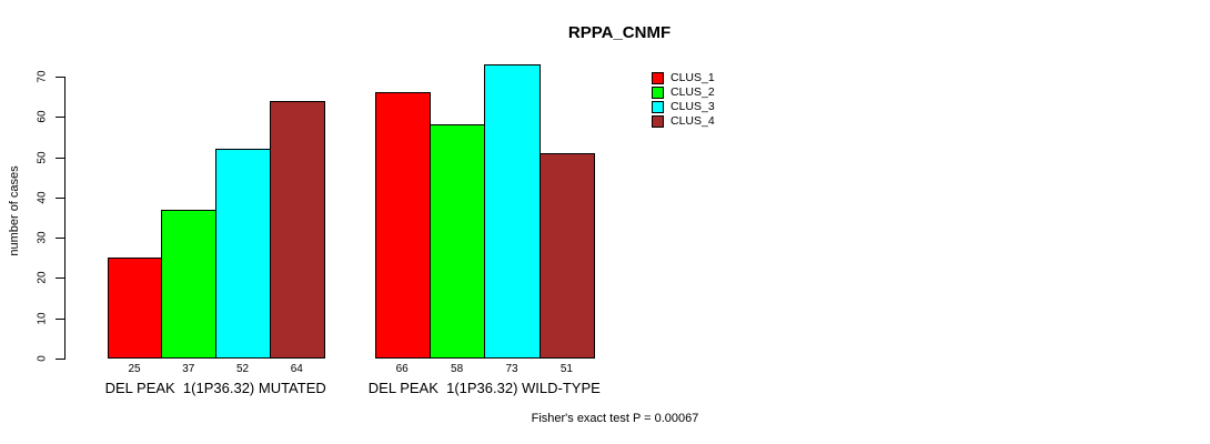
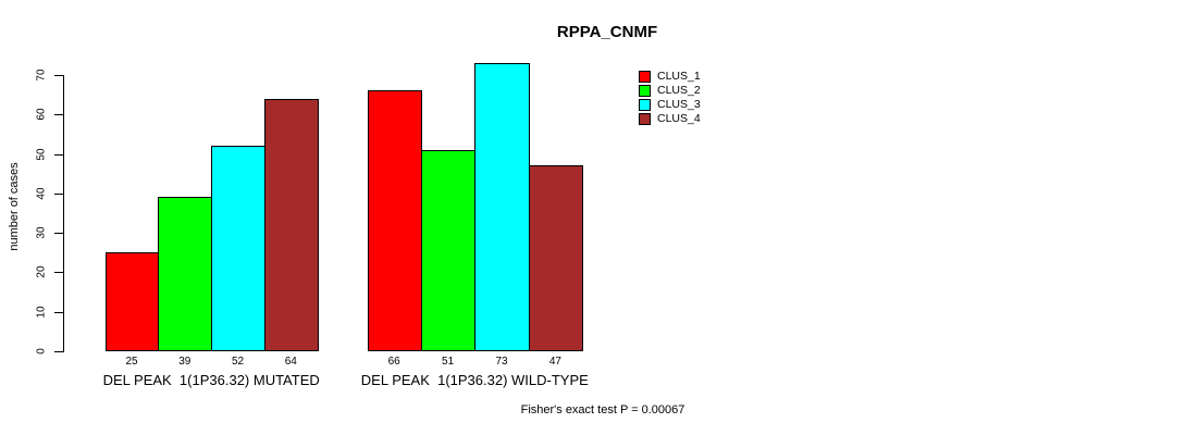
CLUS_2/DEL PEAK 1(1P36.32) MUTATED: 37 -> 39
CLUS_2/DEL PEAK 1(1P36.32) WILD-TYPE: 58 -> 51
CLUS_4/DEL PEAK 1(1P36.32) WILD-TYPE: 51 -> 47
